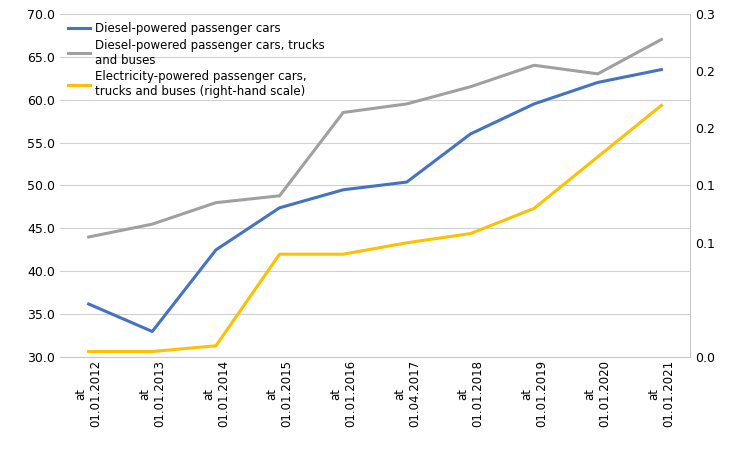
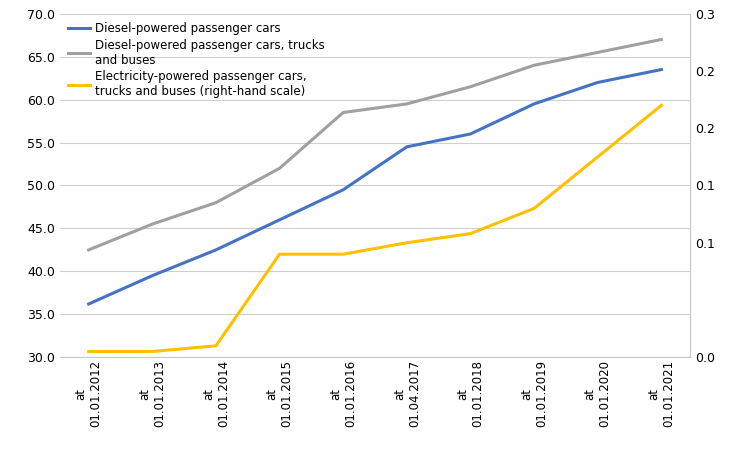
Diesel-powered passenger cars, trucks and buses/at 01.01.2012: 44.0 -> 42.5
Diesel-powered passenger cars/at 01.01.2013: 33.0 -> 39.5
Diesel-powered passenger cars/at 01.01.2015: 47.4 -> 46.0
Diesel-powered passenger cars, trucks and buses/at 01.01.2015: 48.8 -> 52.0
Diesel-powered passenger cars/at 01.04.2017: 50.4 -> 54.5
Diesel-powered passenger cars, trucks and buses/at 01.01.2020: 63.0 -> 65.5
